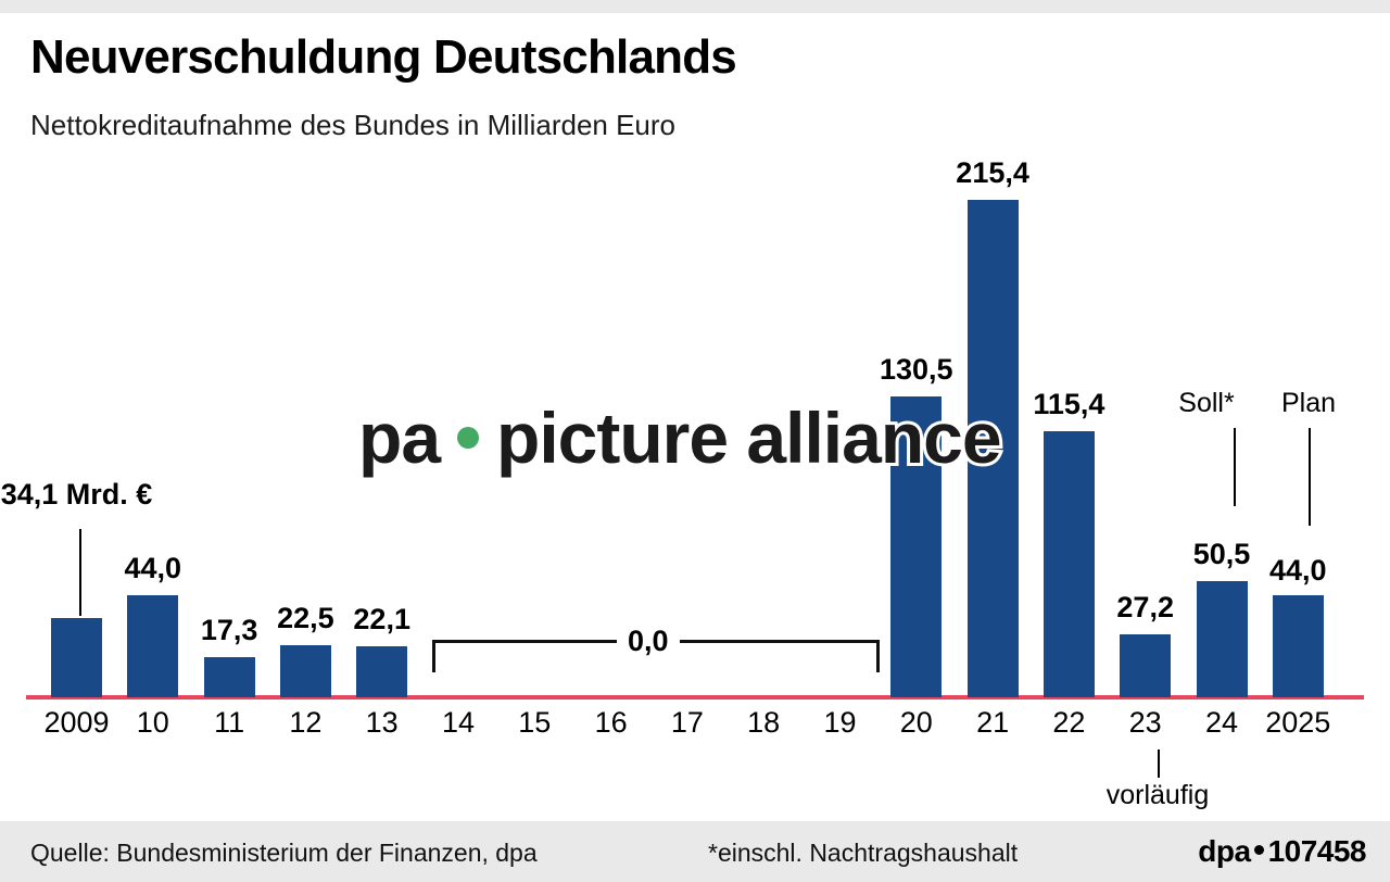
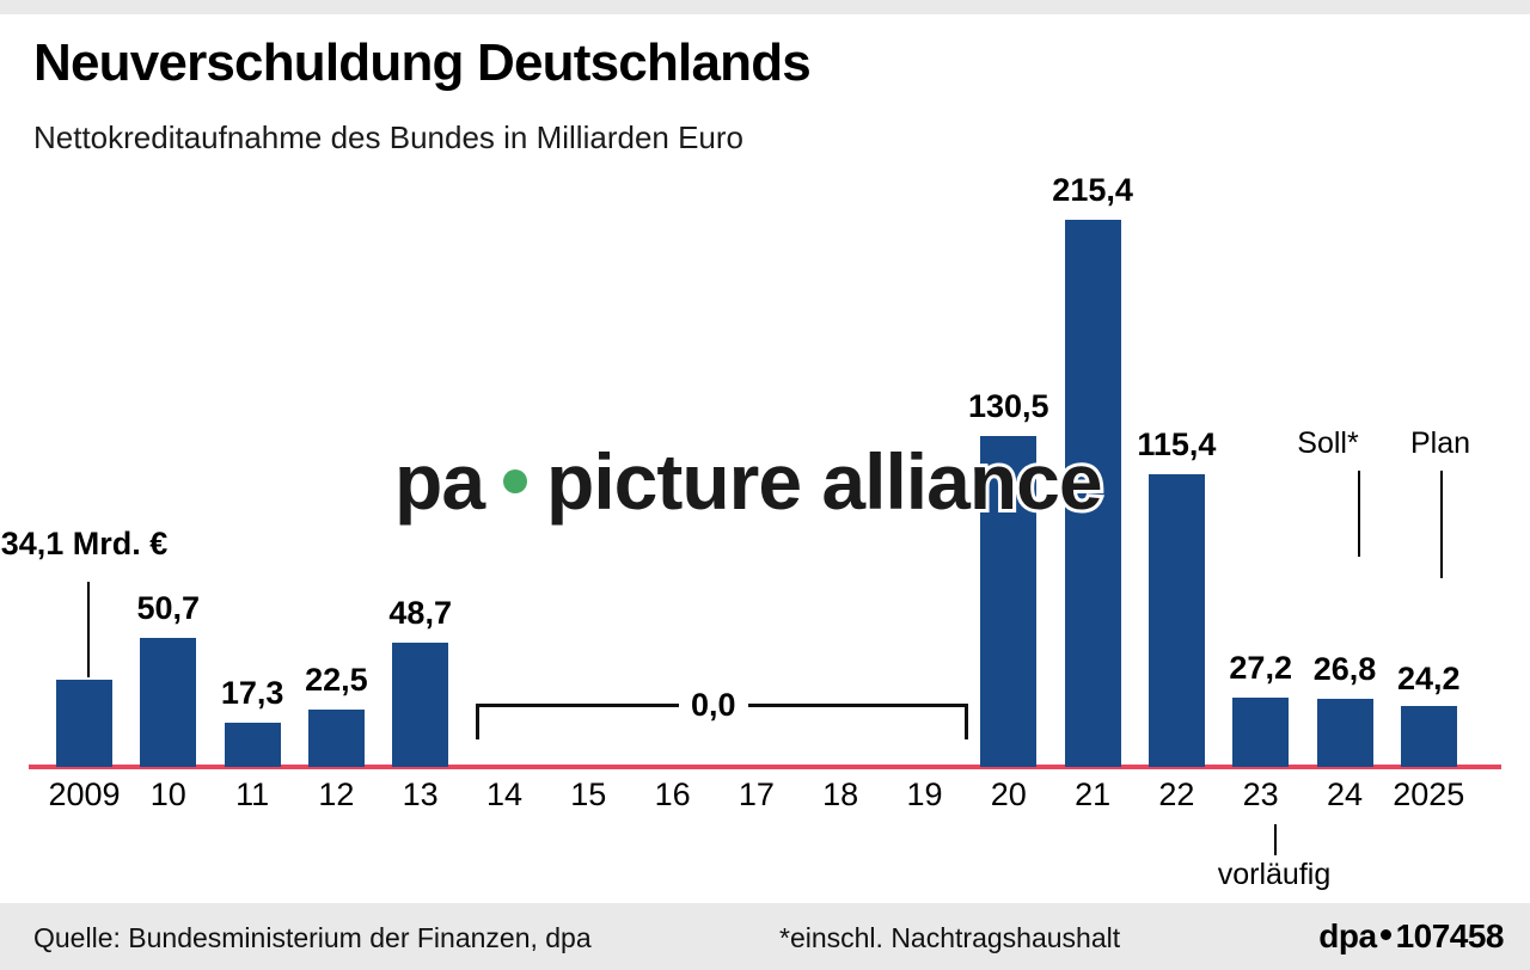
10: 44,0 -> 50,7
13: 22,1 -> 48,7
24: 50,5 -> 26,8
2025: 44,0 -> 24,2
